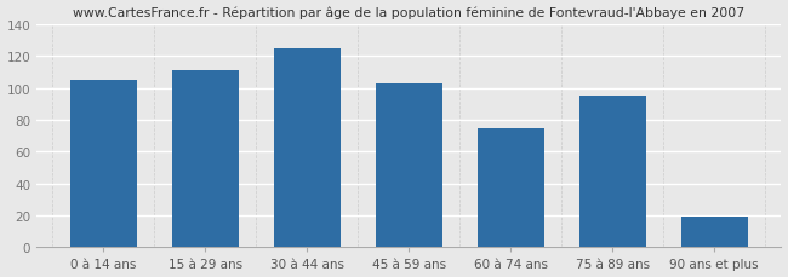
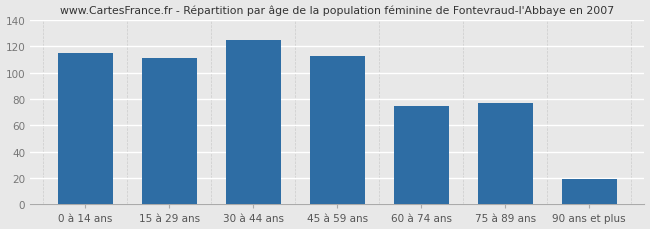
0 à 14 ans: 105 -> 115
45 à 59 ans: 103 -> 113
75 à 89 ans: 95 -> 77
